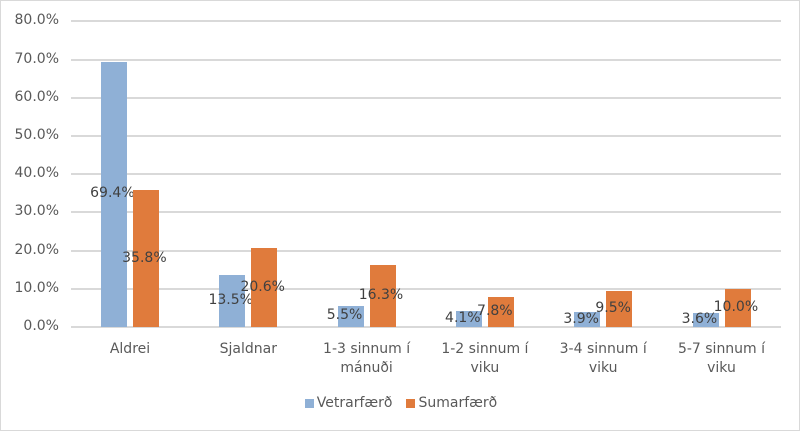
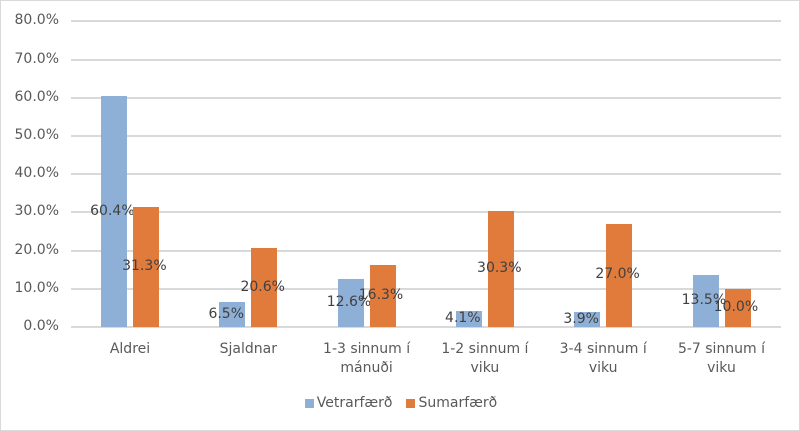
Vetrarfærð/Aldrei: 69.4% -> 60.4%
Sumarfærð/Aldrei: 35.8% -> 31.3%
Vetrarfærð/Sjaldnar: 13.5% -> 6.5%
Vetrarfærð/1-3 sinnum í mánuði: 5.5% -> 12.6%
Sumarfærð/1-2 sinnum í viku: 7.8% -> 30.3%
Sumarfærð/3-4 sinnum í viku: 9.5% -> 27.0%
Vetrarfærð/5-7 sinnum í viku: 3.6% -> 13.5%
